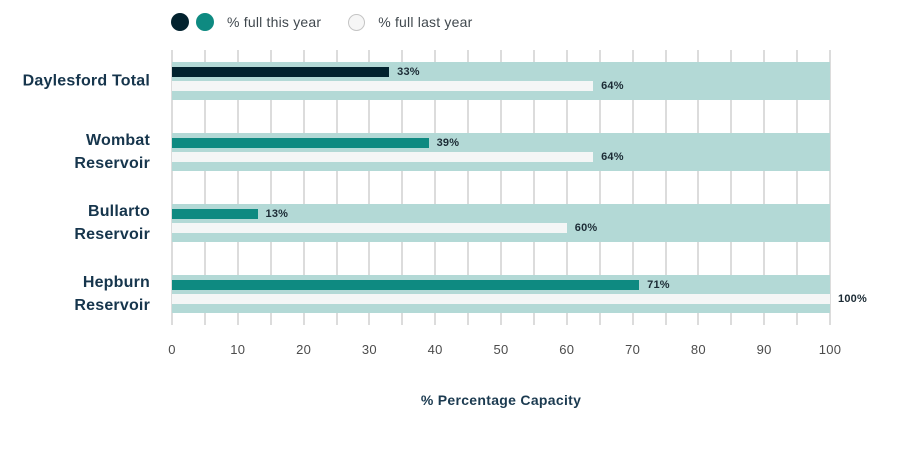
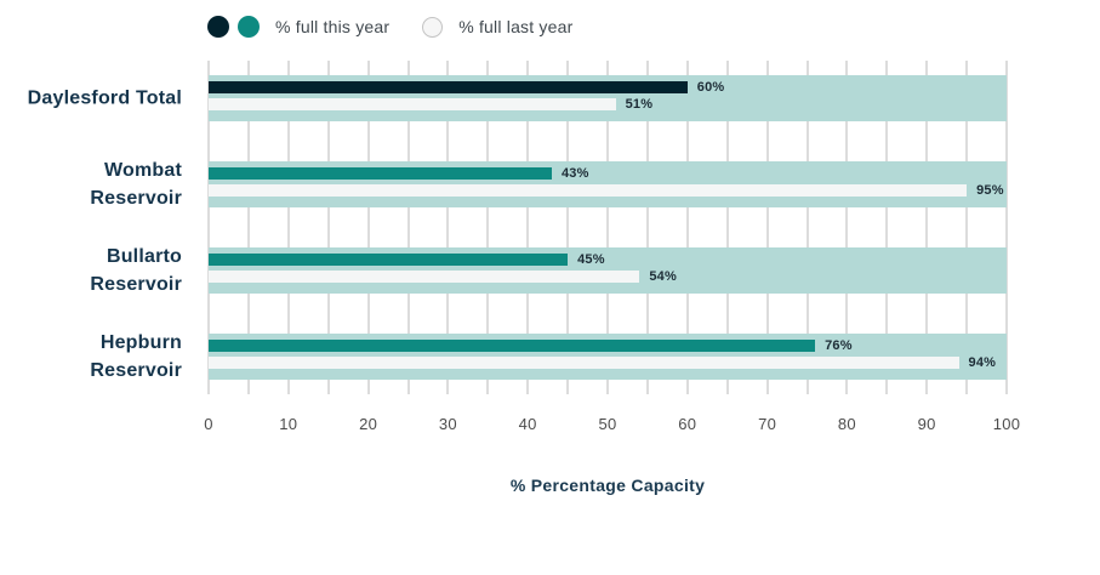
% full this year/Daylesford Total: 33% -> 60%
% full last year/Daylesford Total: 64% -> 51%
% full this year/Wombat Reservoir: 39% -> 43%
% full last year/Wombat Reservoir: 64% -> 95%
% full this year/Bullarto Reservoir: 13% -> 45%
% full last year/Bullarto Reservoir: 60% -> 54%
% full this year/Hepburn Reservoir: 71% -> 76%
% full last year/Hepburn Reservoir: 100% -> 94%
